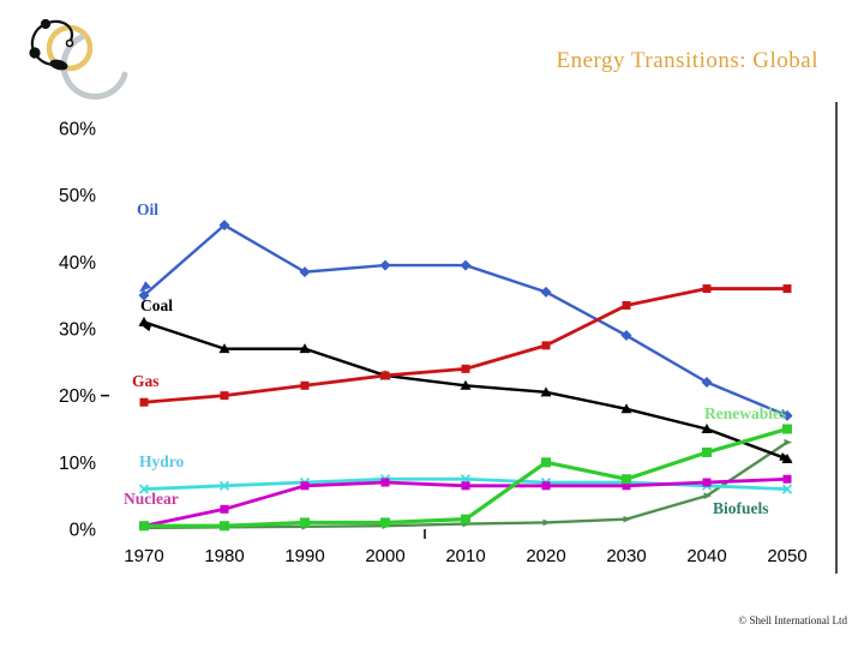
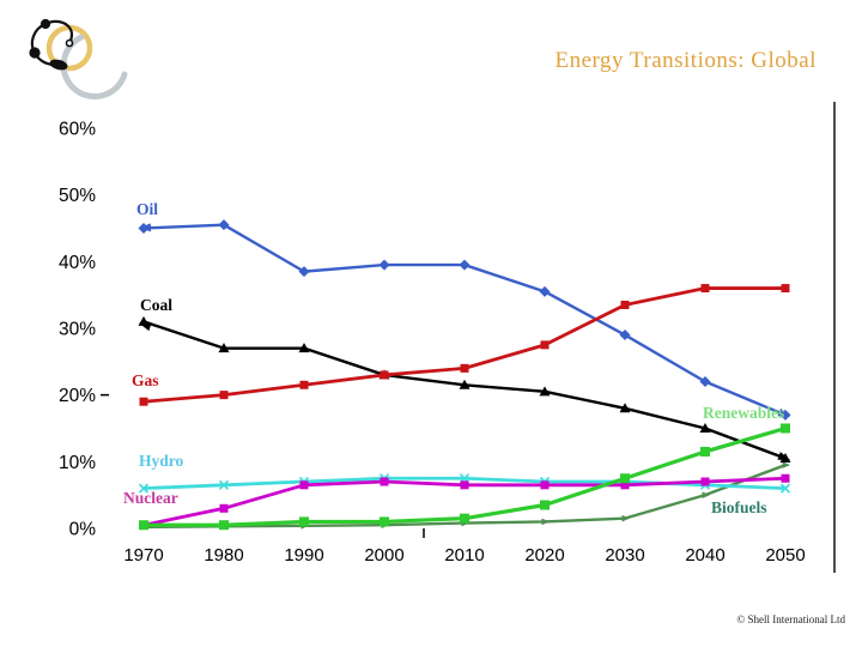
Oil/1970: 35% -> 45%
Renewables/2020: 10% -> 4%
Biofuels/2050: 13% -> 10%
